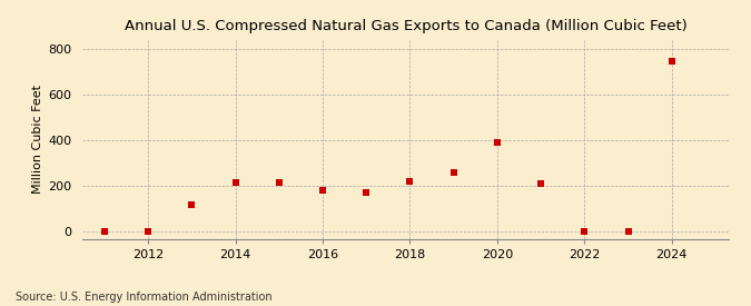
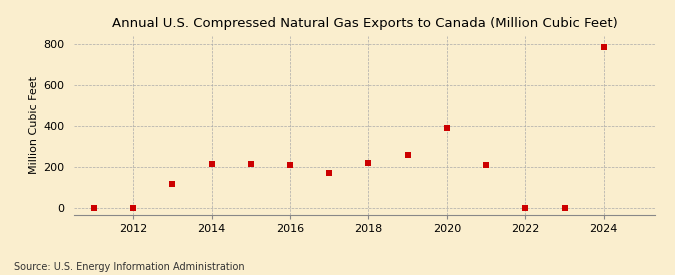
2016: 180 -> 210
2024: 745 -> 785
